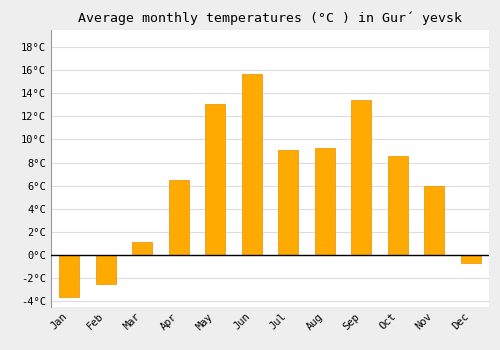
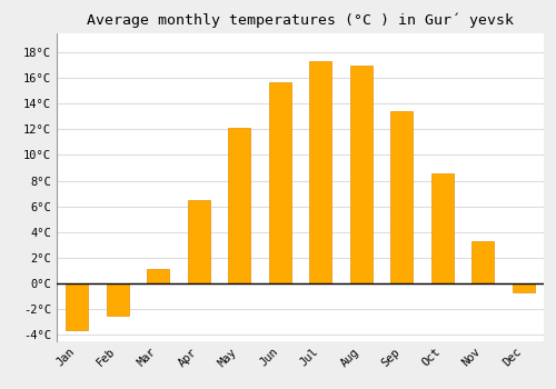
May: 13.1°C -> 12.1°C
Jul: 9.1°C -> 17.3°C
Aug: 9.3°C -> 17.0°C
Nov: 6.0°C -> 3.3°C
